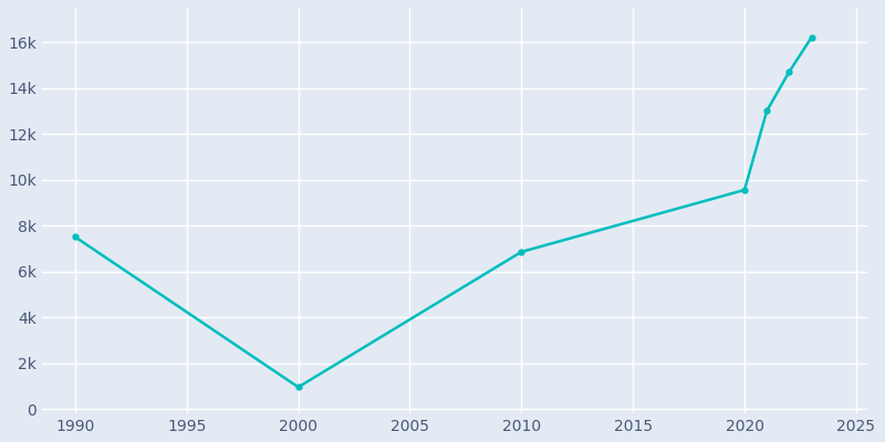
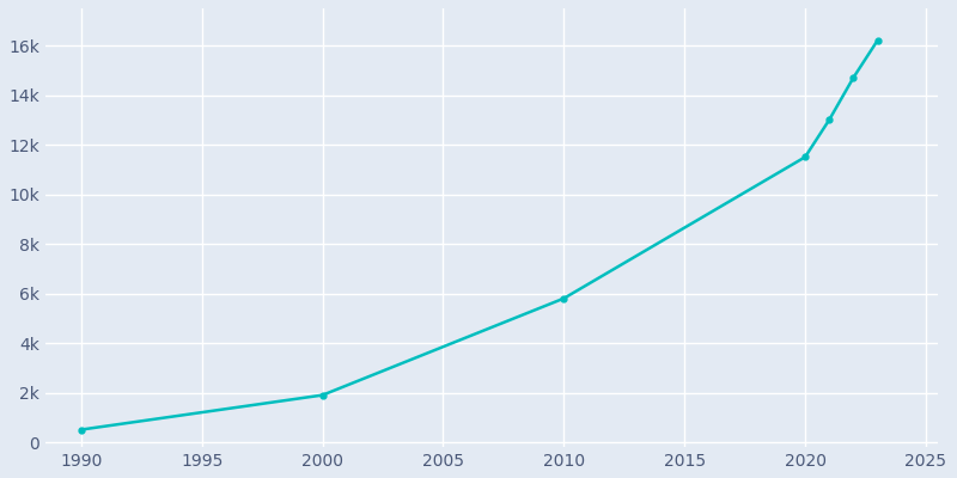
1990: 7.50k -> 0.51k
2000: 0.95k -> 1.90k
2010: 6.85k -> 5.80k
2020: 9.55k -> 11.50k
